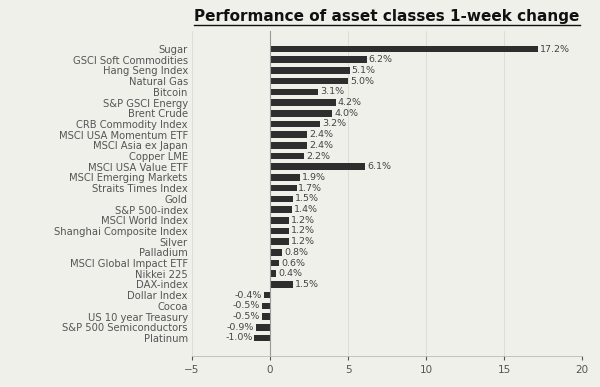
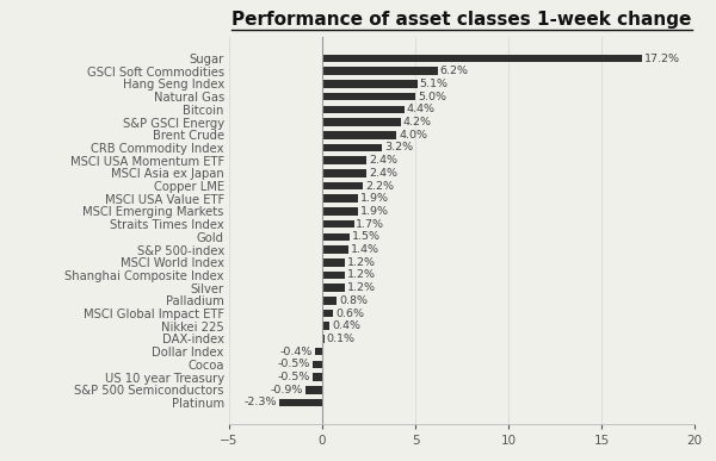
Bitcoin: 3.1% -> 4.4%
MSCI USA Value ETF: 6.1% -> 1.9%
DAX-index: 1.5% -> 0.1%
Platinum: -1.0% -> -2.3%
